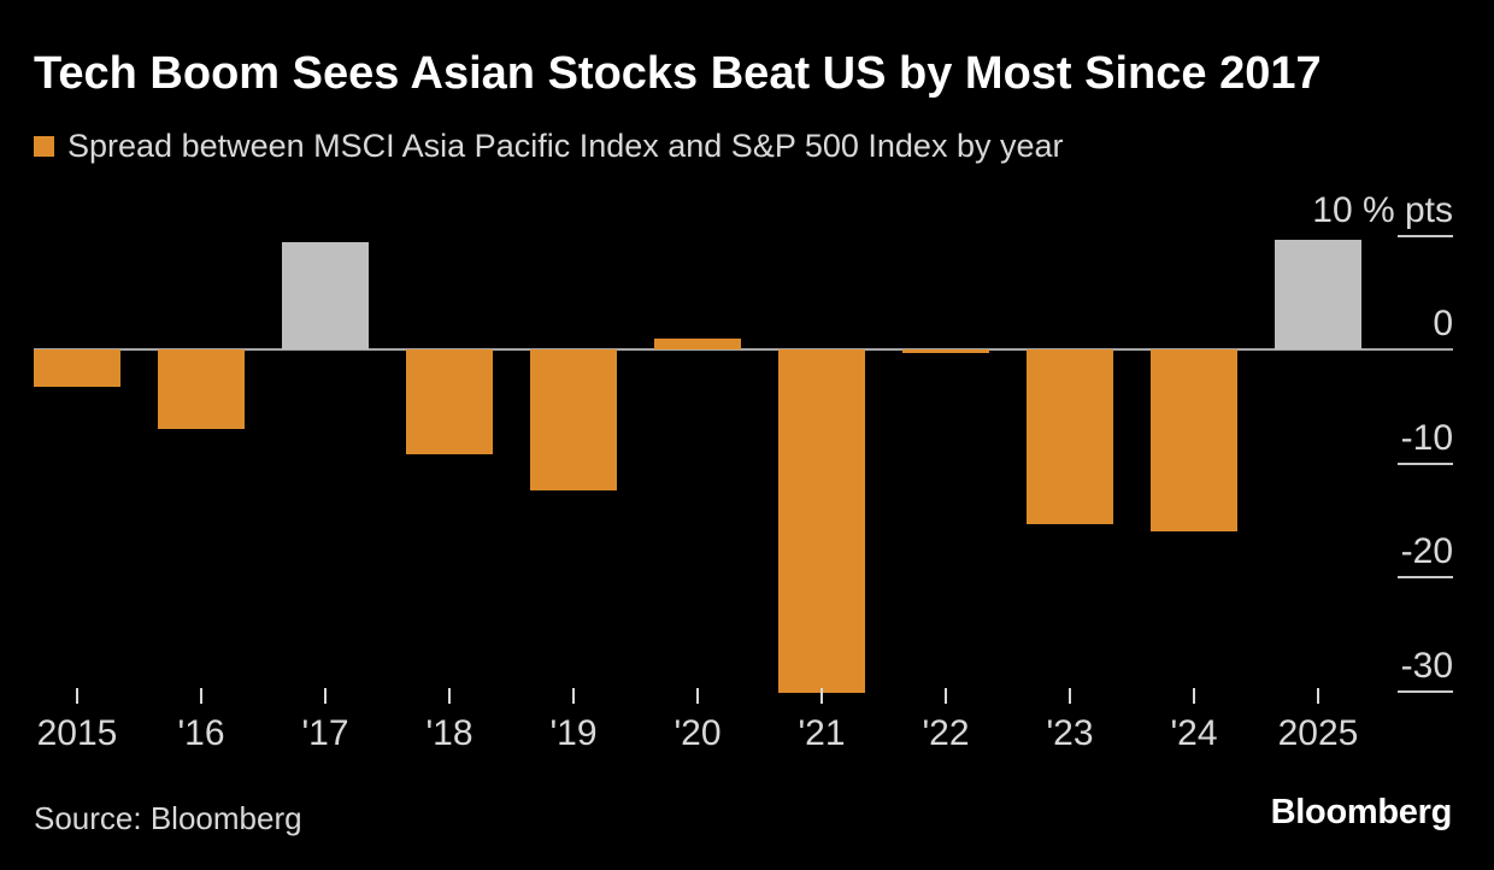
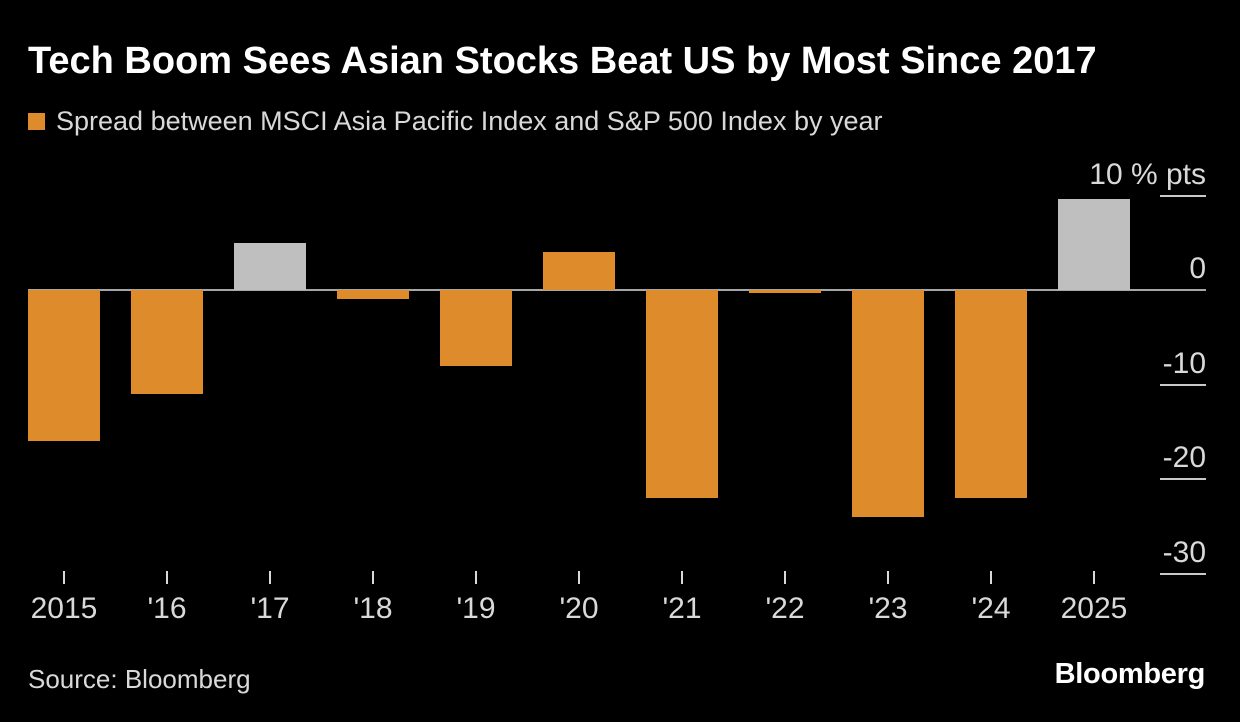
2015: -3 -> -16
'16: -7 -> -11
'17: 9 -> 5
'18: -9 -> -1
'19: -12 -> -8
'20: 1 -> 4
'21: -30 -> -22
'23: -15 -> -24
'24: -16 -> -22
